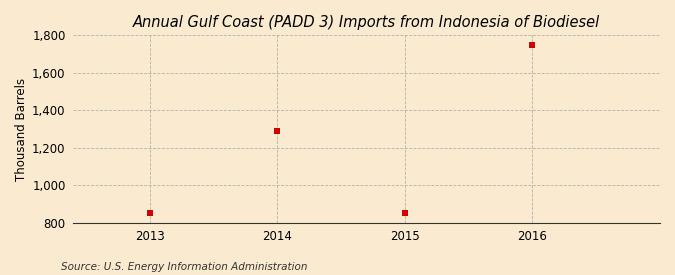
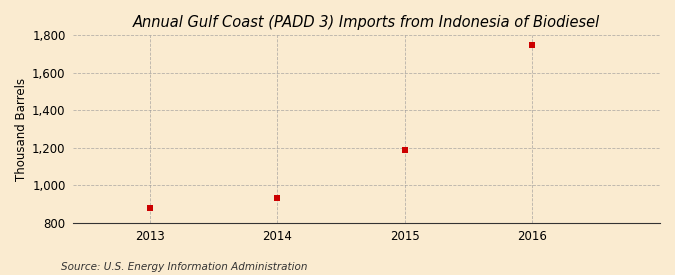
2013: 850 -> 880
2014: 1,290 -> 930
2015: 850 -> 1,190
